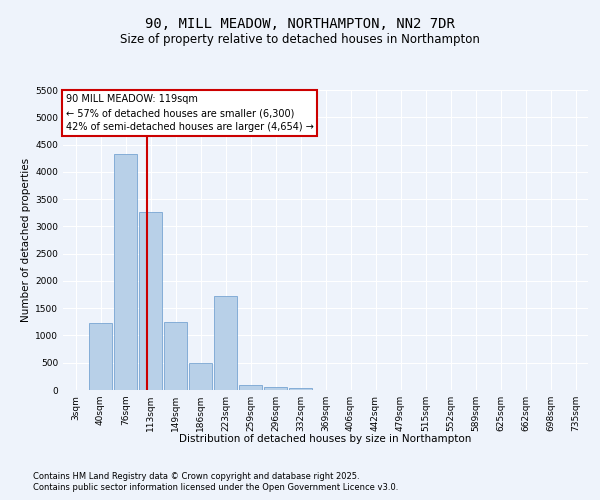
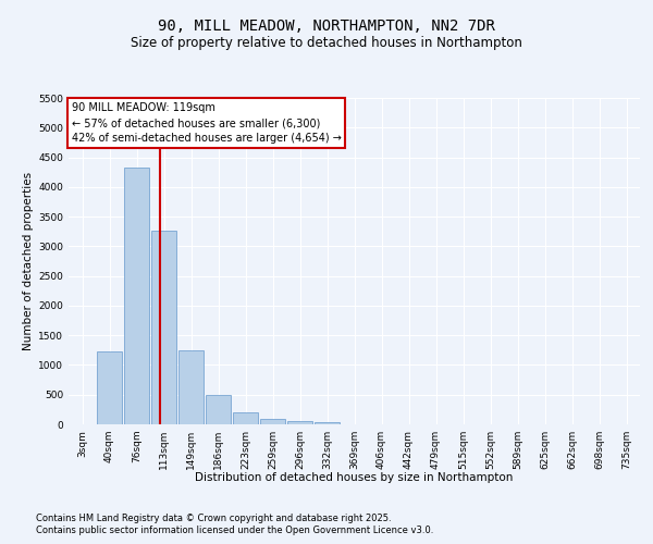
223sqm: 1720 -> 200
